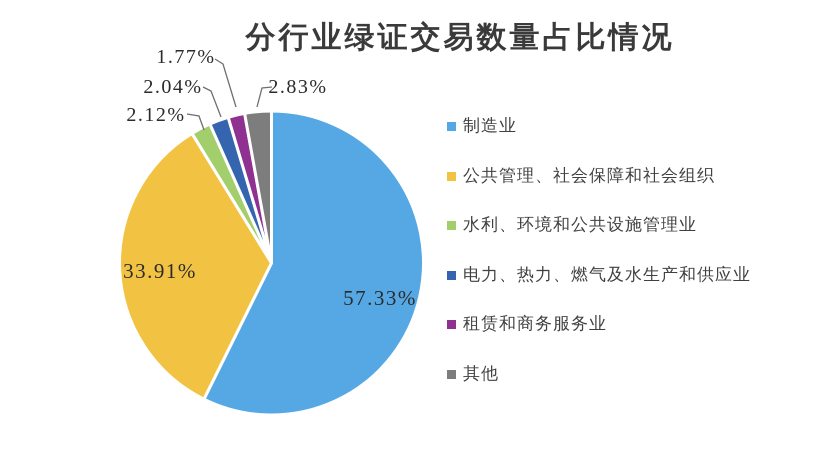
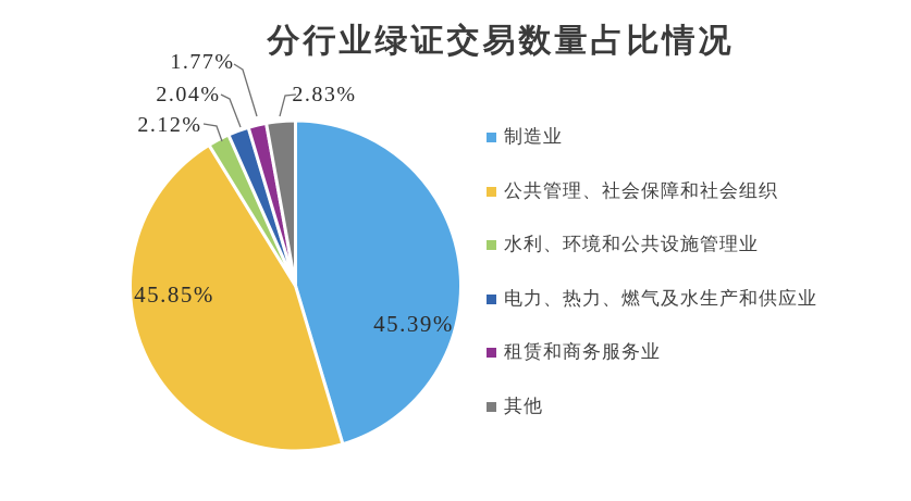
制造业: 57.33% -> 45.39%
公共管理、社会保障和社会组织: 33.91% -> 45.85%
